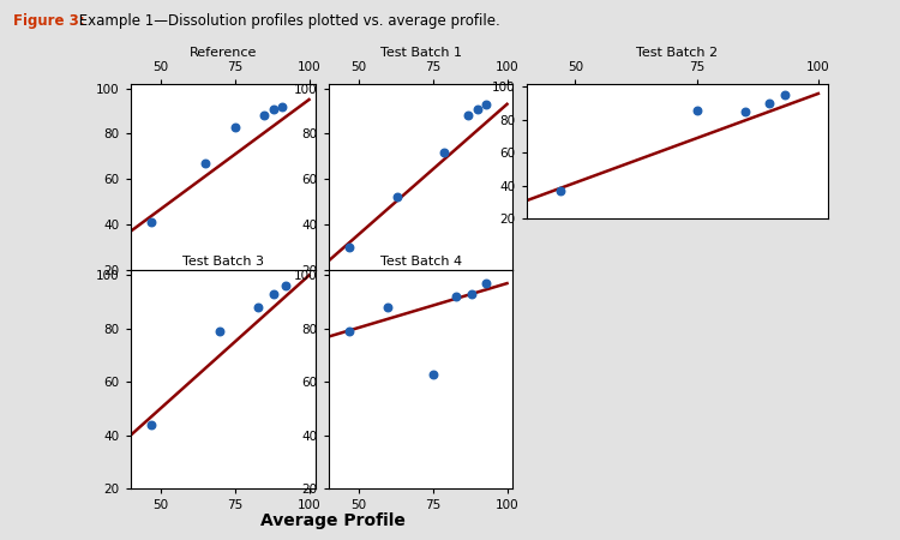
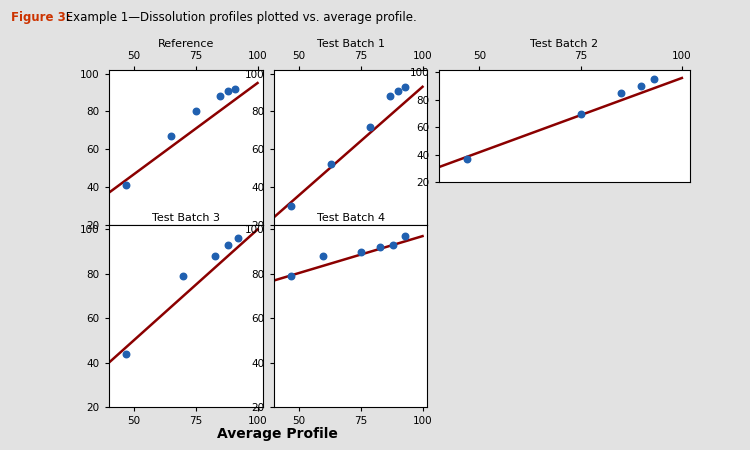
Reference/75: 83 -> 80
Test Batch 2/75: 86 -> 70
Test Batch 4/75: 63 -> 90
